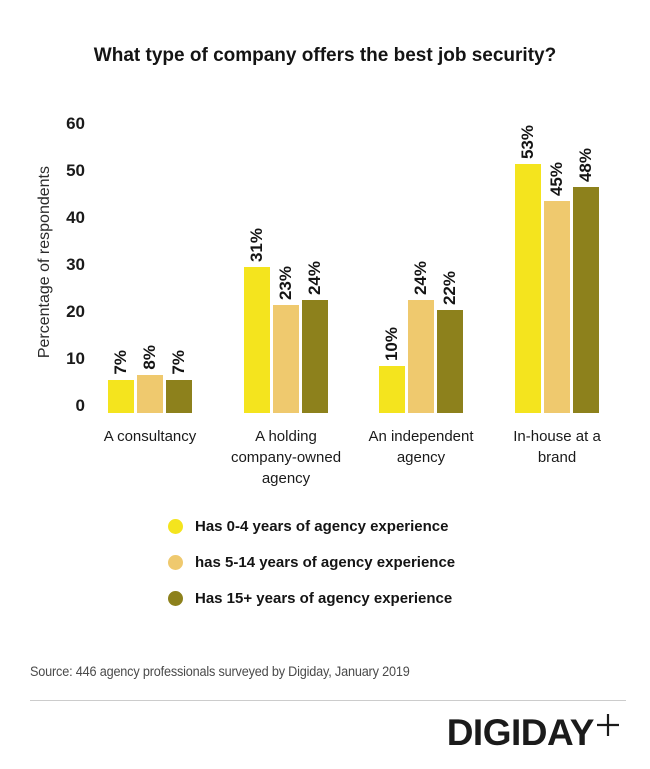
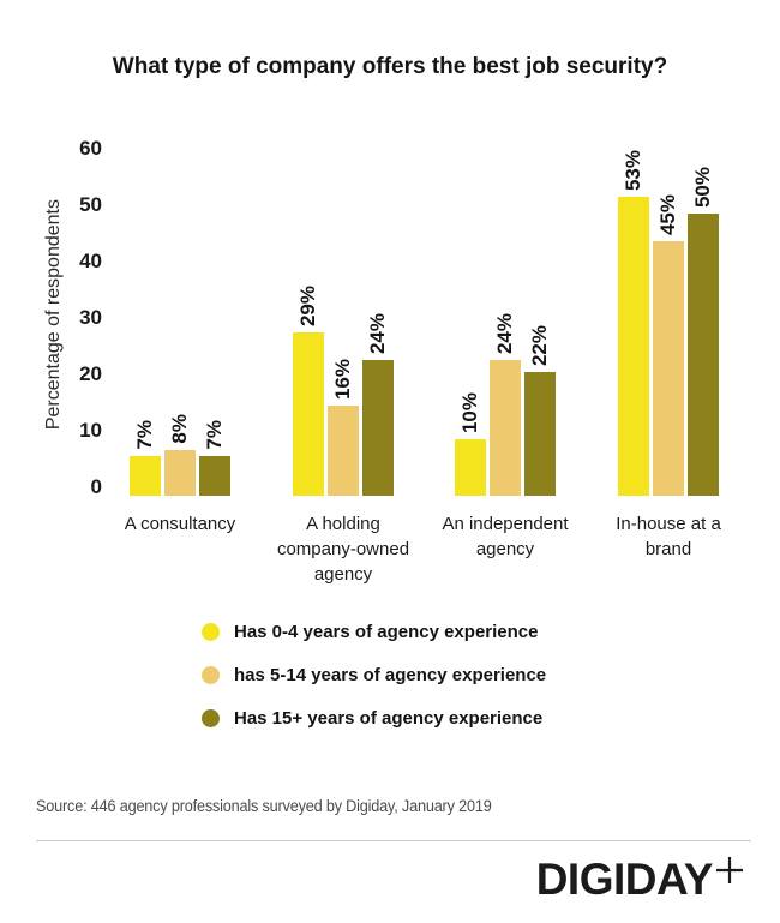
Has 0-4 years of agency experience/A holding company-owned agency: 31% -> 29%
has 5-14 years of agency experience/A holding company-owned agency: 23% -> 16%
Has 15+ years of agency experience/In-house at a brand: 48% -> 50%
